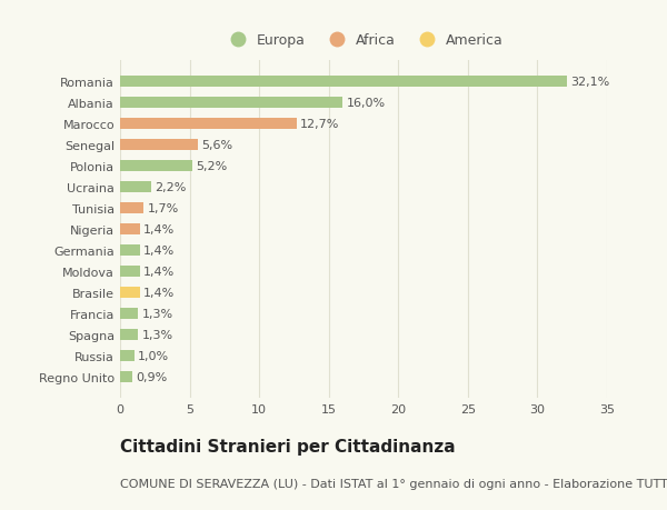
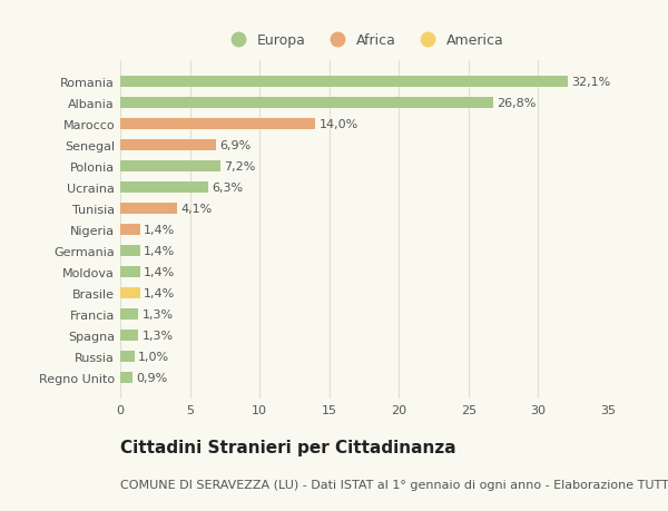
Albania: 16,0% -> 26,8%
Marocco: 12,7% -> 14,0%
Senegal: 5,6% -> 6,9%
Polonia: 5,2% -> 7,2%
Ucraina: 2,2% -> 6,3%
Tunisia: 1,7% -> 4,1%
